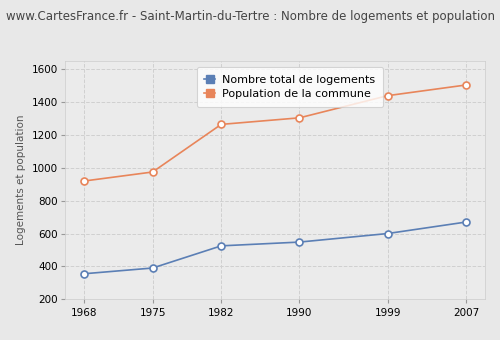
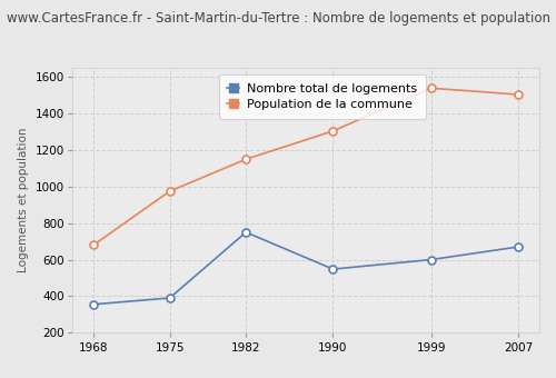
Population de la commune/1968: 920 -> 680
Nombre total de logements/1982: 520 -> 750
Population de la commune/1982: 1260 -> 1150
Population de la commune/1999: 1440 -> 1540
